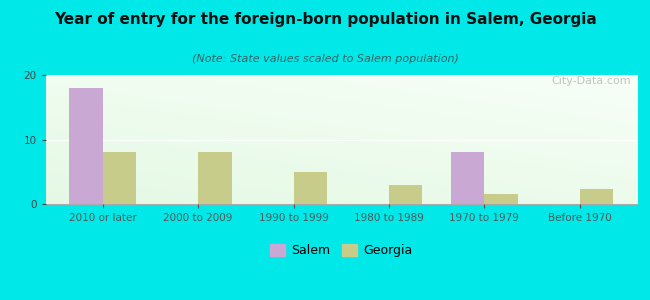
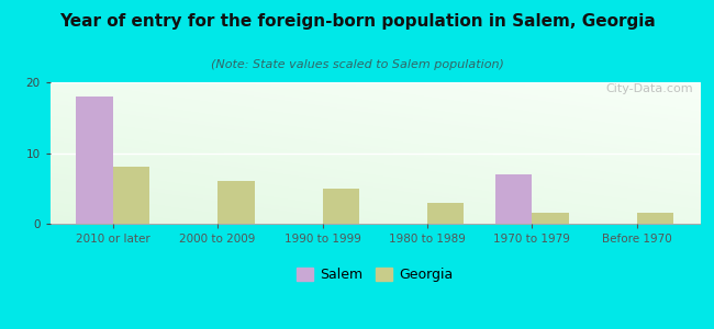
Georgia/2000 to 2009: 8.0 -> 6.0
Salem/1970 to 1979: 8 -> 7
Georgia/Before 1970: 2.4 -> 1.5
